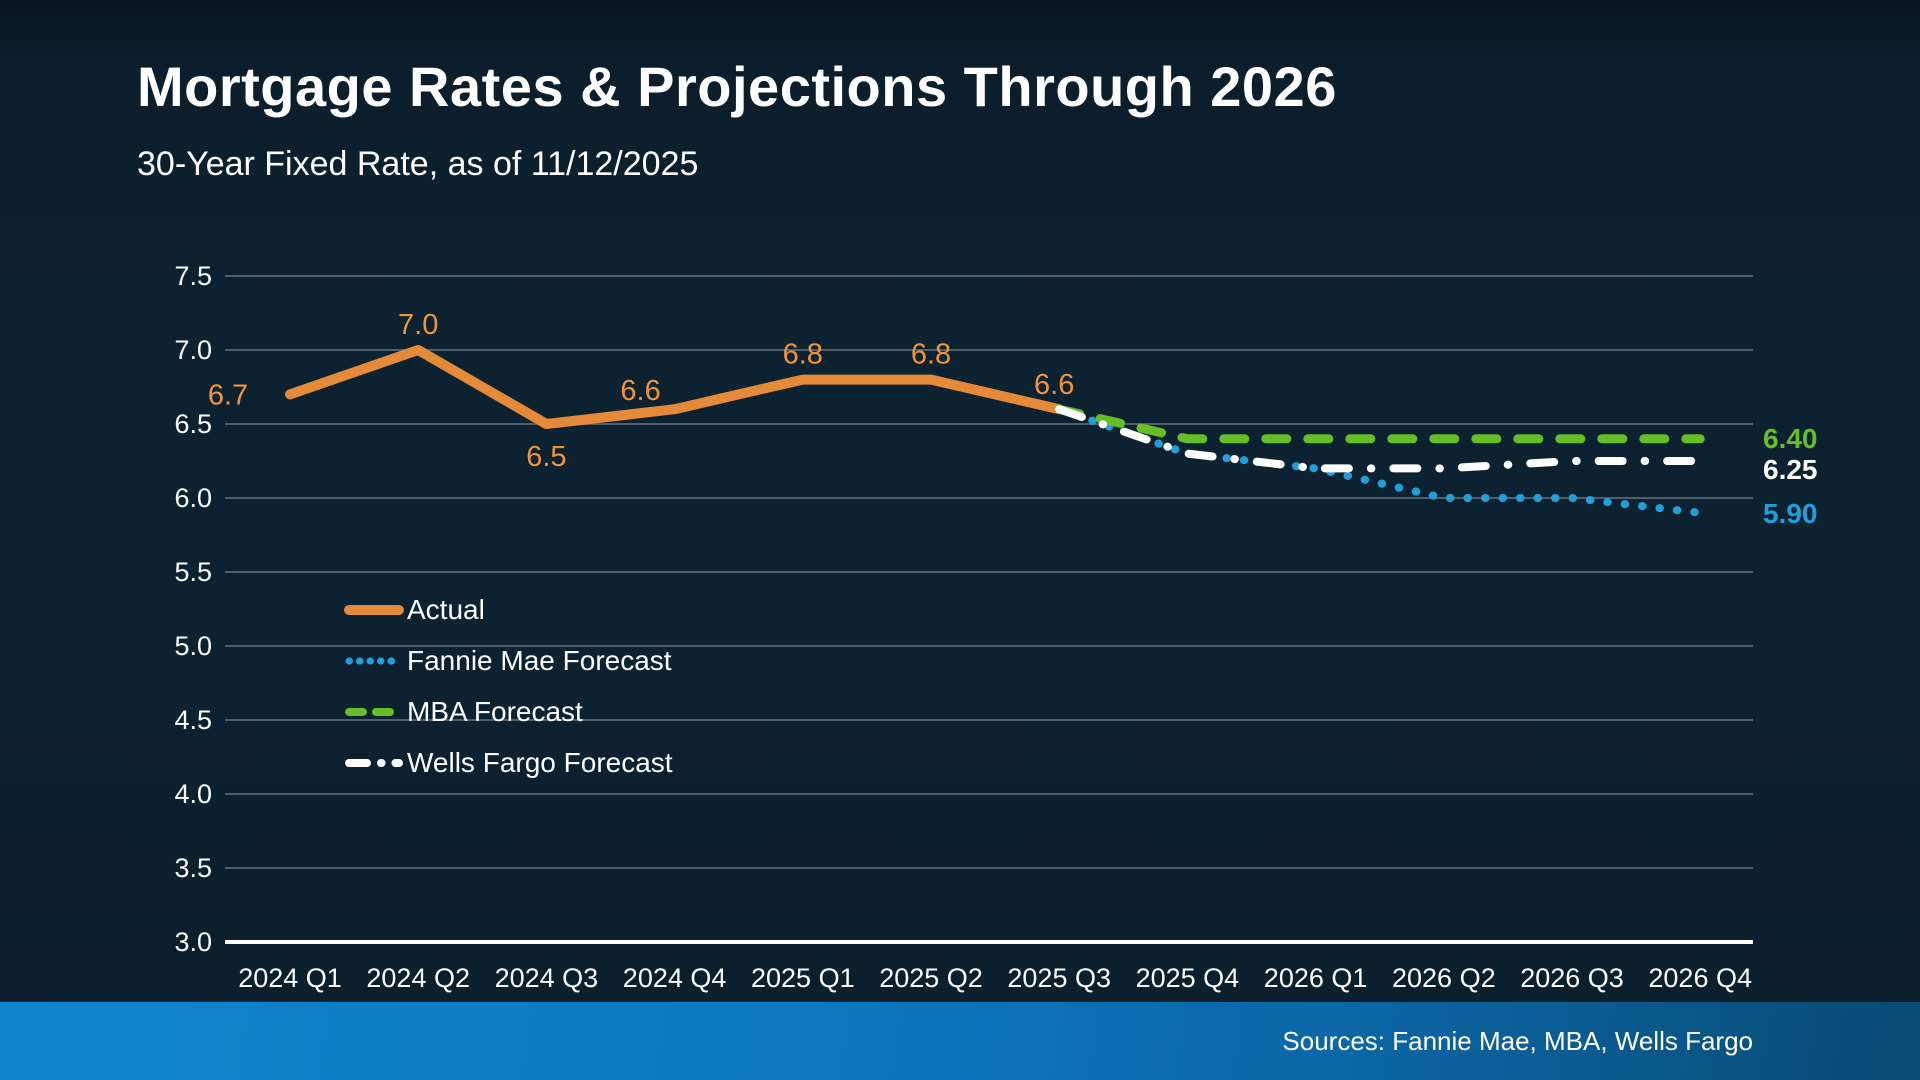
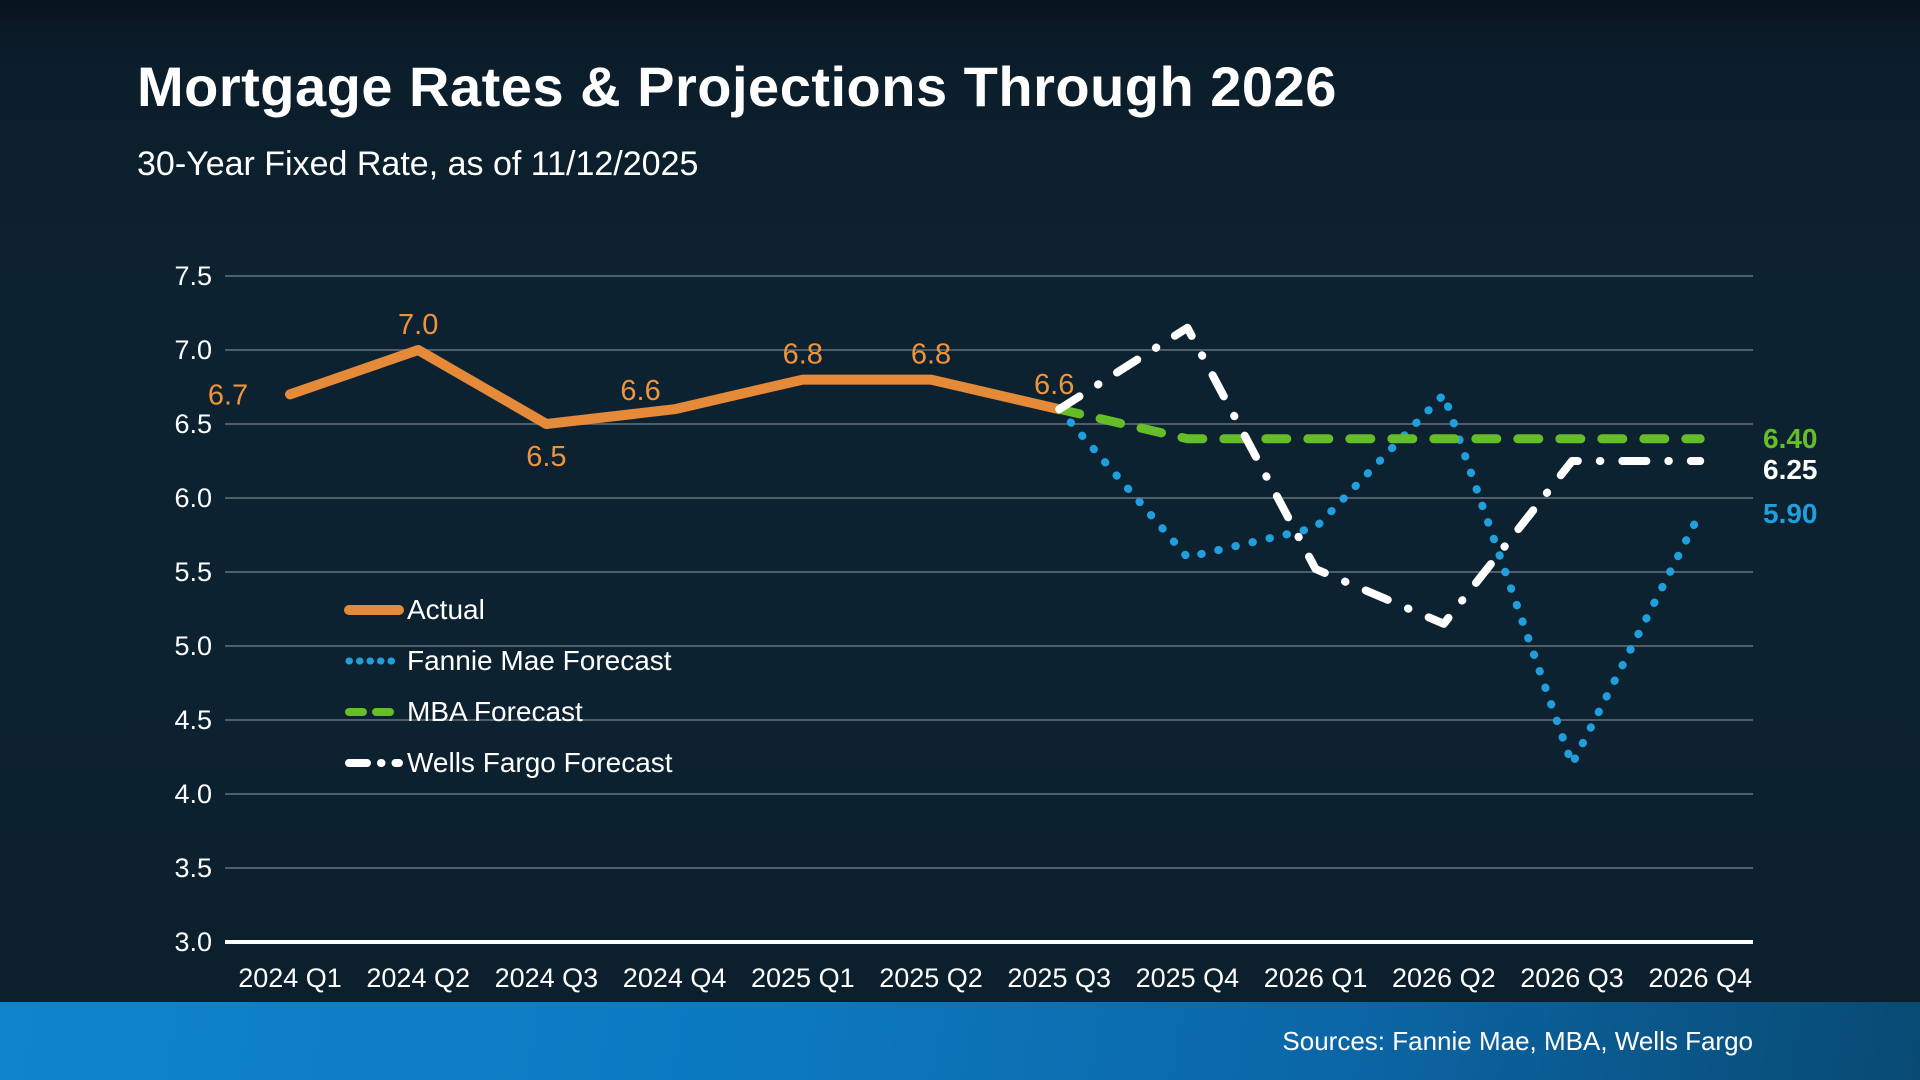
Fannie Mae Forecast/2025 Q4: 6.3 -> 5.6
Wells Fargo Forecast/2025 Q4: 6.30 -> 7.15
Fannie Mae Forecast/2026 Q1: 6.2 -> 5.8
Wells Fargo Forecast/2026 Q1: 6.20 -> 5.52
Fannie Mae Forecast/2026 Q2: 6.0 -> 6.7
Wells Fargo Forecast/2026 Q2: 6.20 -> 5.15
Fannie Mae Forecast/2026 Q3: 6.0 -> 4.2
